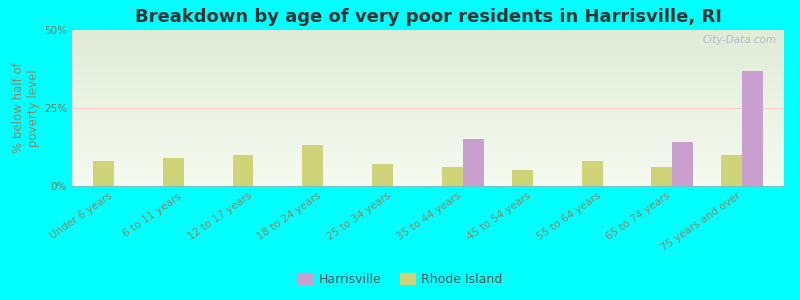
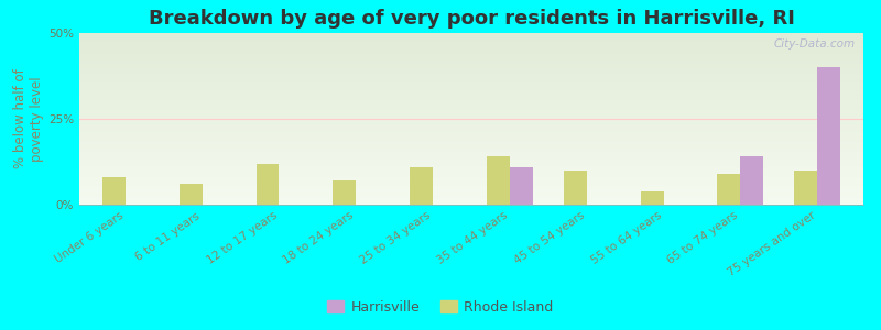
Rhode Island/6 to 11 years: 9% -> 6%
Rhode Island/12 to 17 years: 10% -> 12%
Rhode Island/18 to 24 years: 13% -> 7%
Rhode Island/25 to 34 years: 7% -> 11%
Rhode Island/35 to 44 years: 6% -> 14%
Harrisville/35 to 44 years: 15% -> 11%
Rhode Island/45 to 54 years: 5% -> 10%
Rhode Island/55 to 64 years: 8% -> 4%
Rhode Island/65 to 74 years: 6% -> 9%
Harrisville/75 years and over: 37% -> 40%
